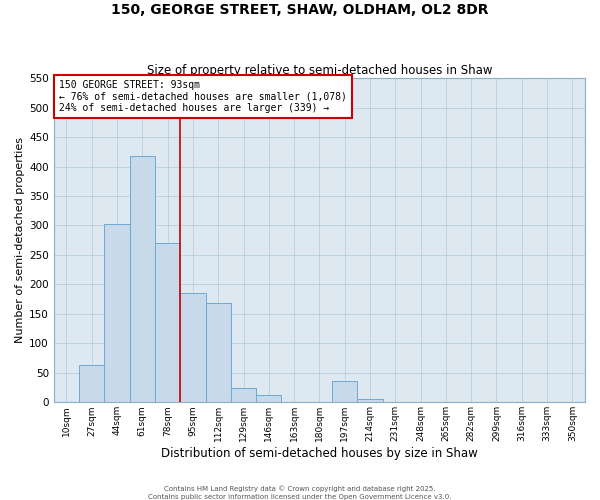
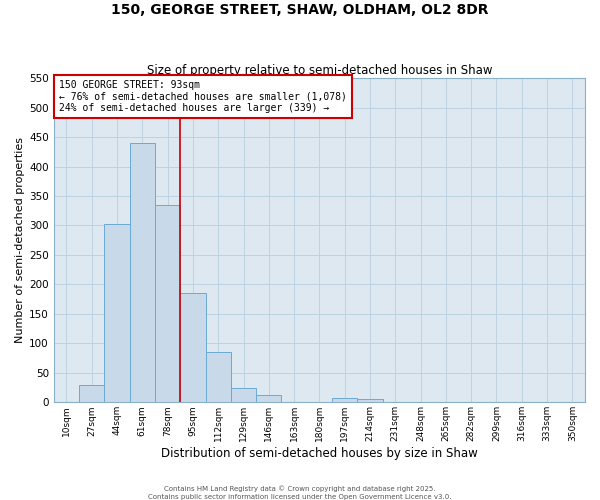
27sqm: 64 -> 30
61sqm: 418 -> 440
78sqm: 270 -> 335
112sqm: 168 -> 85
197sqm: 36 -> 7
